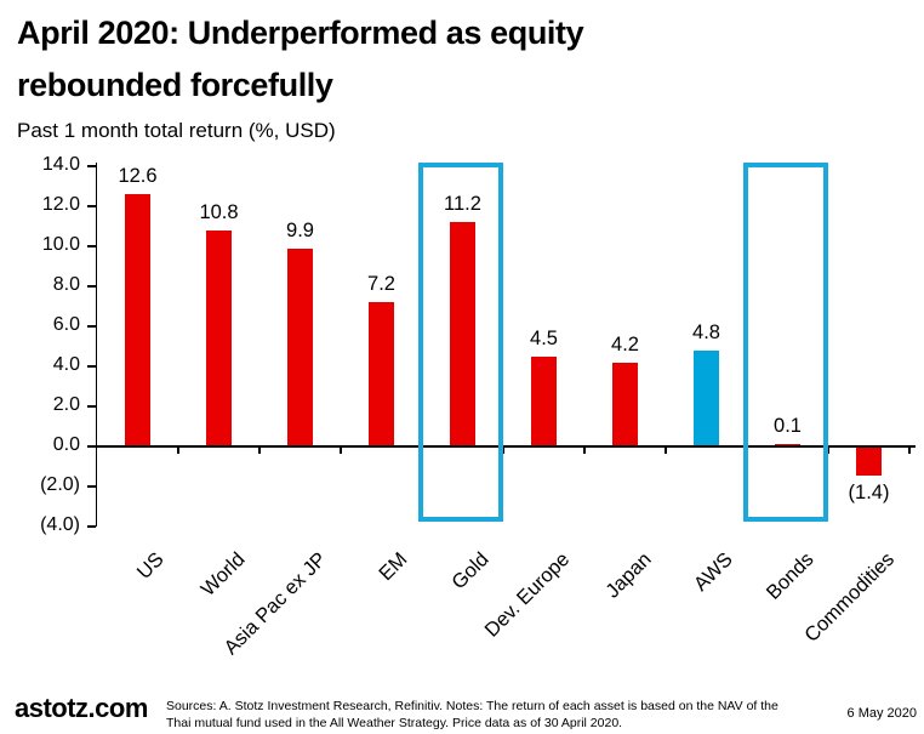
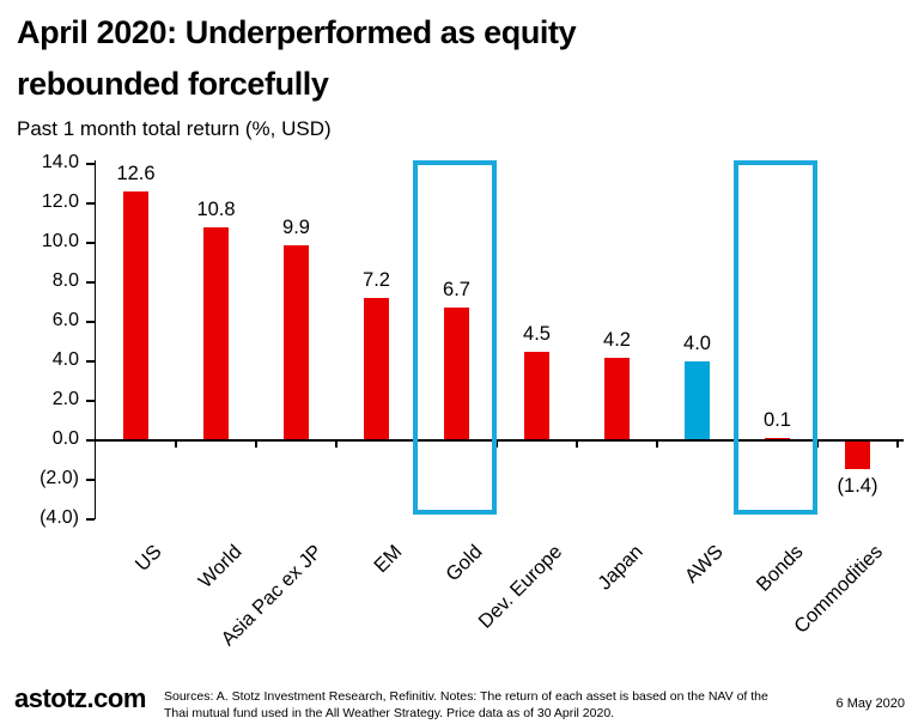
Gold: 11.2 -> 6.7
AWS: 4.8 -> 4.0
